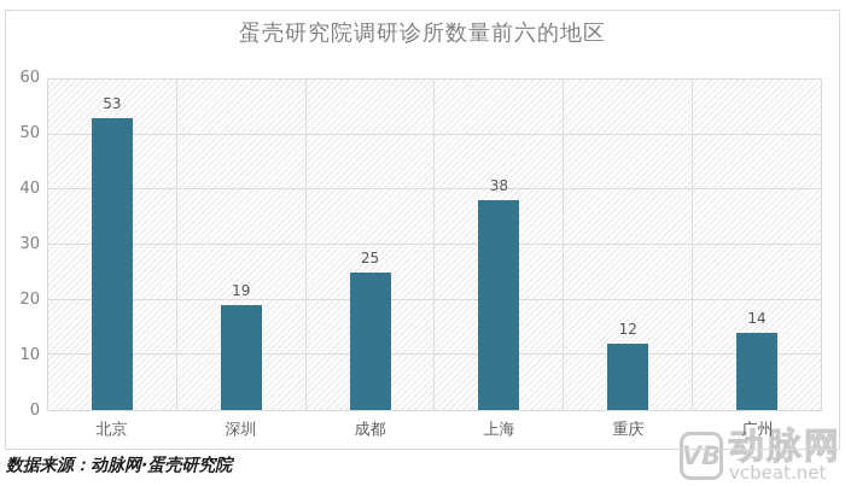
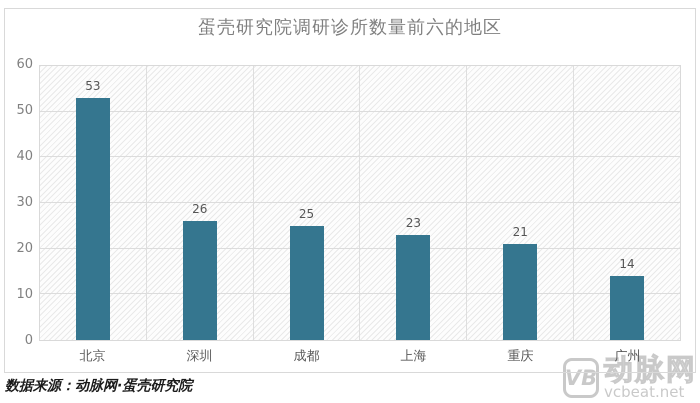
深圳: 19 -> 26
上海: 38 -> 23
重庆: 12 -> 21
